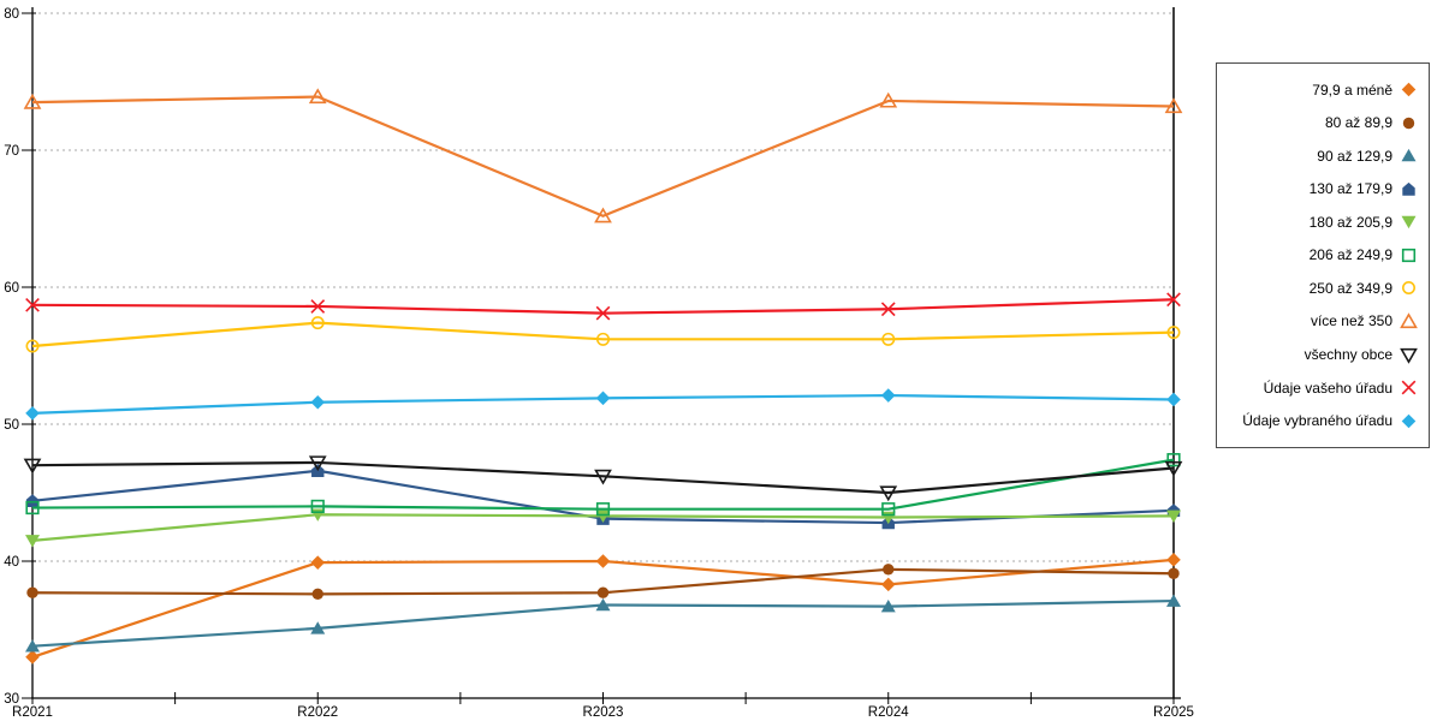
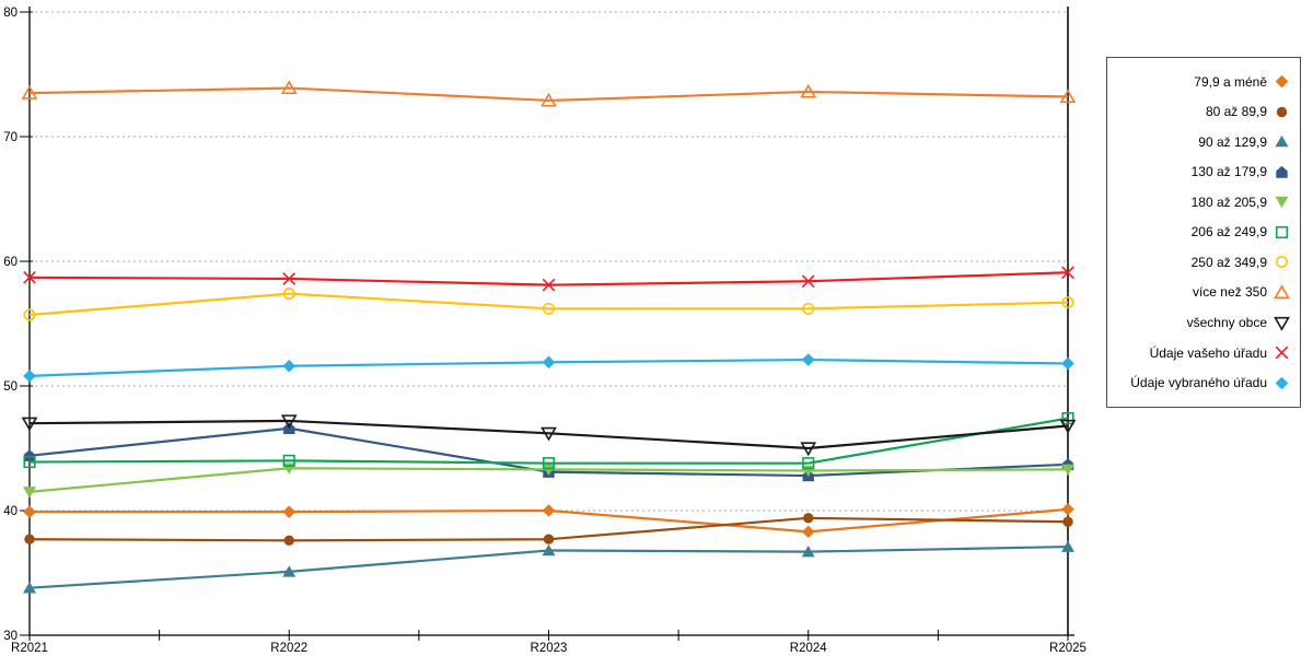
79,9 a méně/R2021: 33.0 -> 39.9
více než 350/R2023: 65.2 -> 72.9
